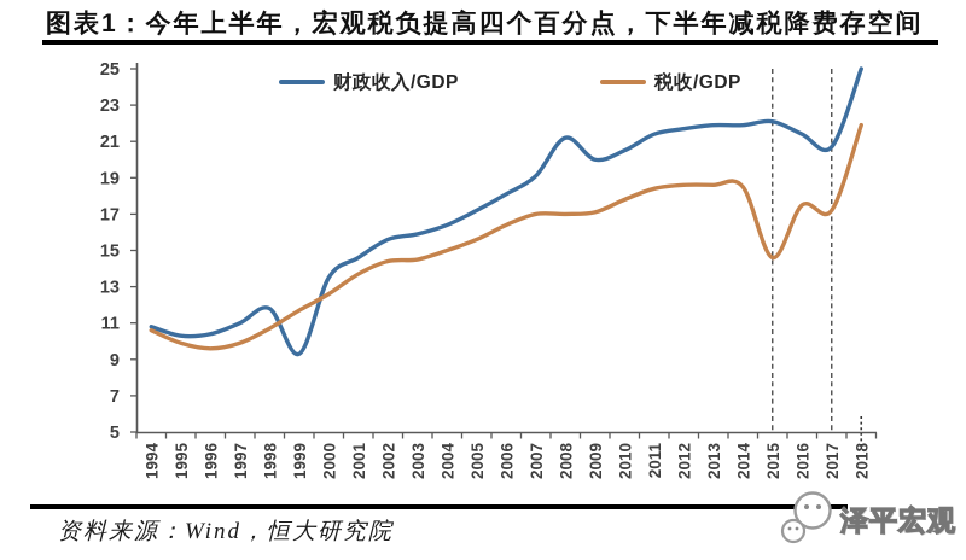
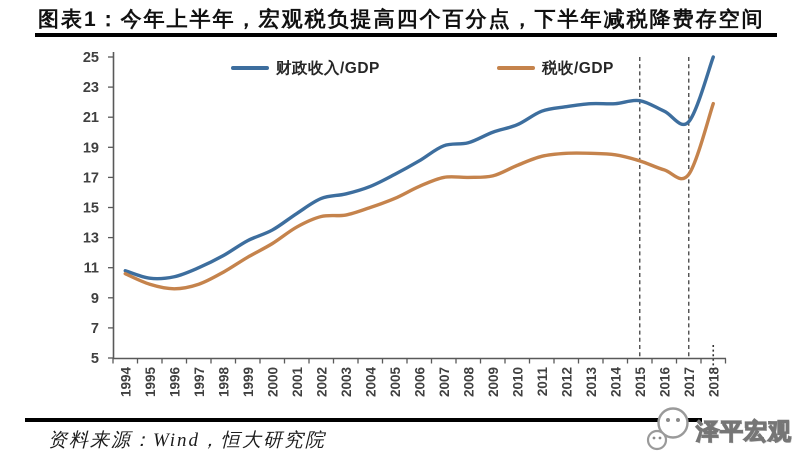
财政收入/GDP/1999: 9.3 -> 12.8
财政收入/GDP/2008: 21.2 -> 19.3
税收/GDP/2015: 14.6 -> 18.1
